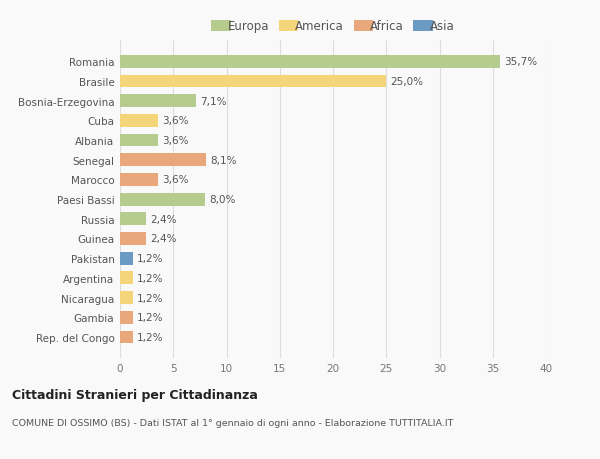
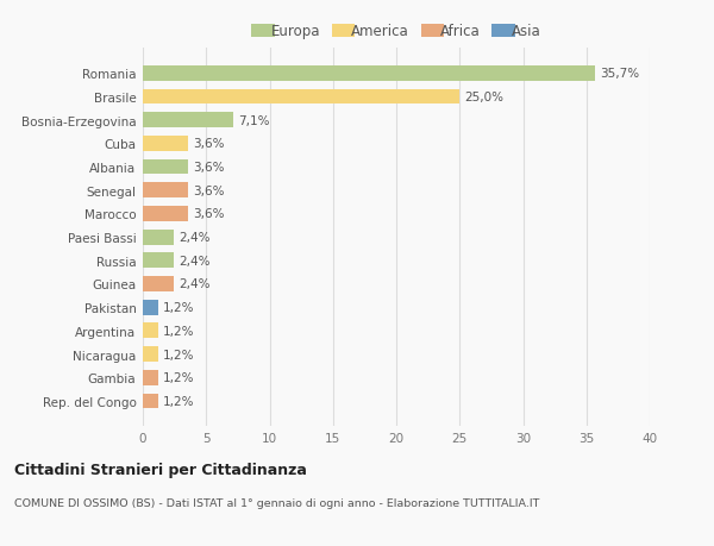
Senegal: 8,1% -> 3,6%
Paesi Bassi: 8,0% -> 2,4%
